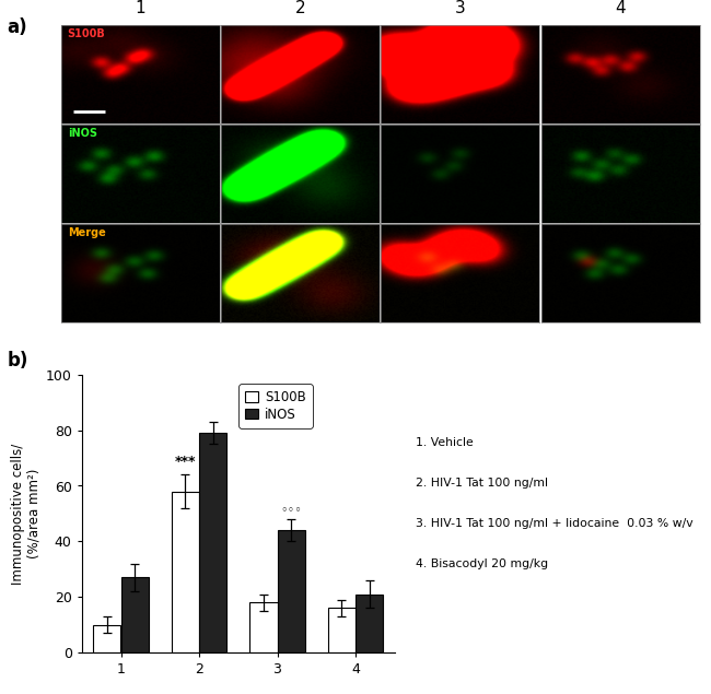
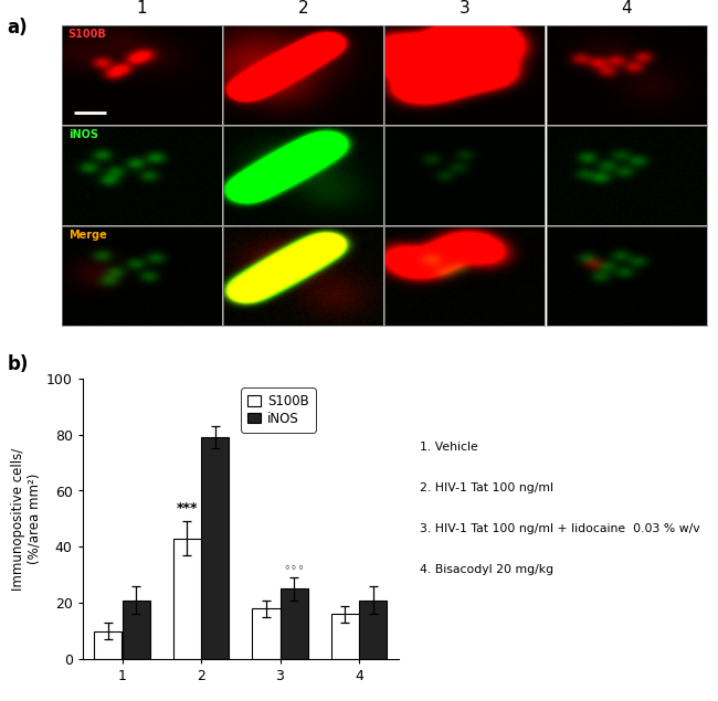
iNOS/1: 27 -> 21
S100B/2: 58 -> 43
iNOS/3: 44 -> 25
